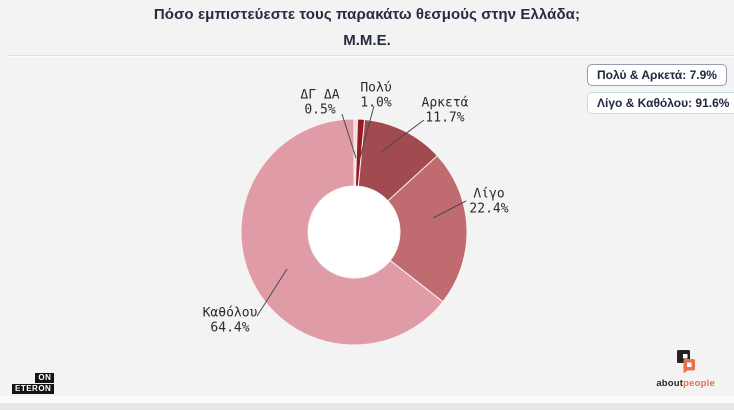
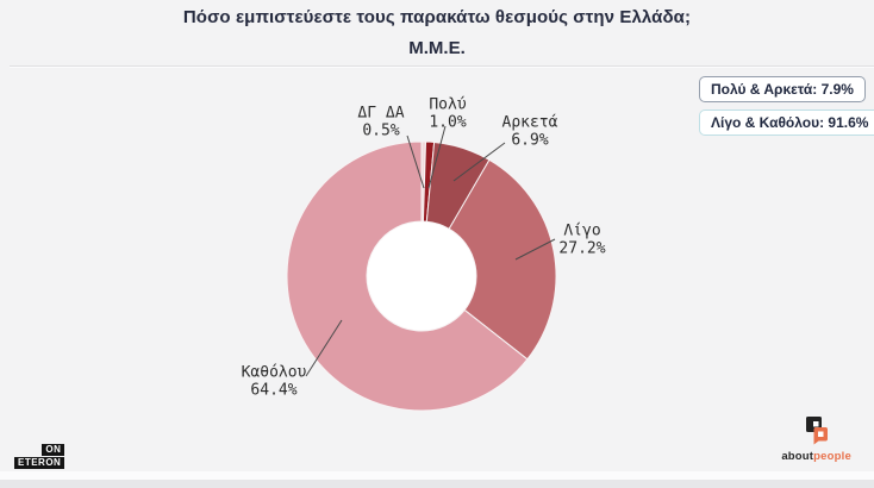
Αρκετά: 11.7% -> 6.9%
Λίγο: 22.4% -> 27.2%
